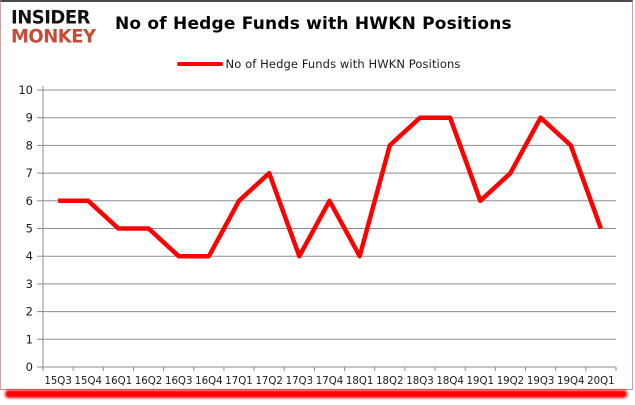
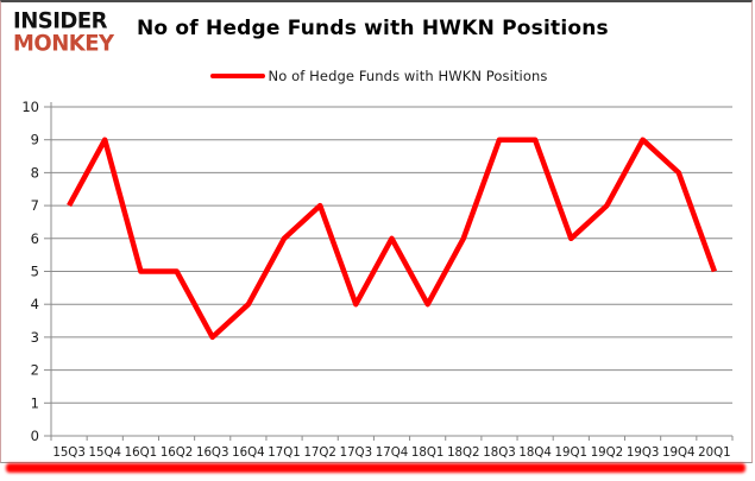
15Q3: 6 -> 7
15Q4: 6 -> 9
16Q3: 4 -> 3
18Q2: 8 -> 6
